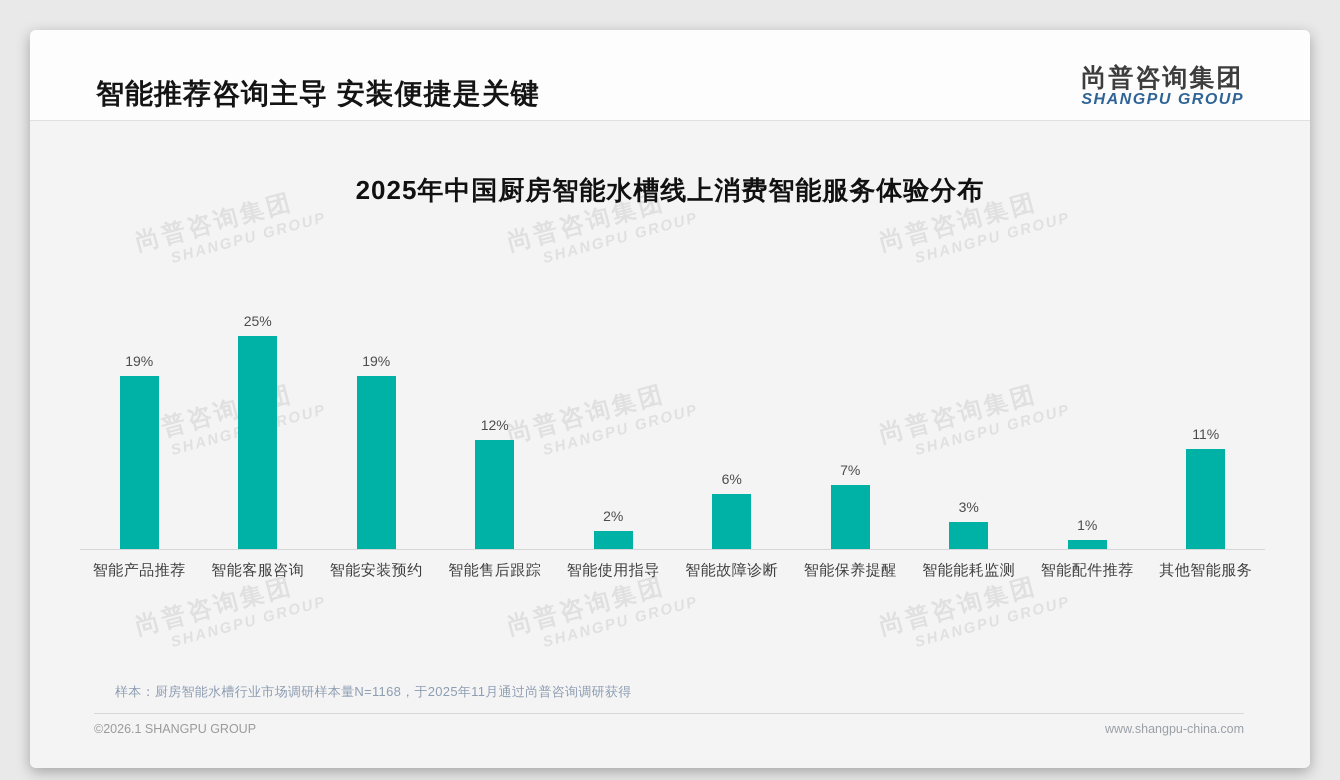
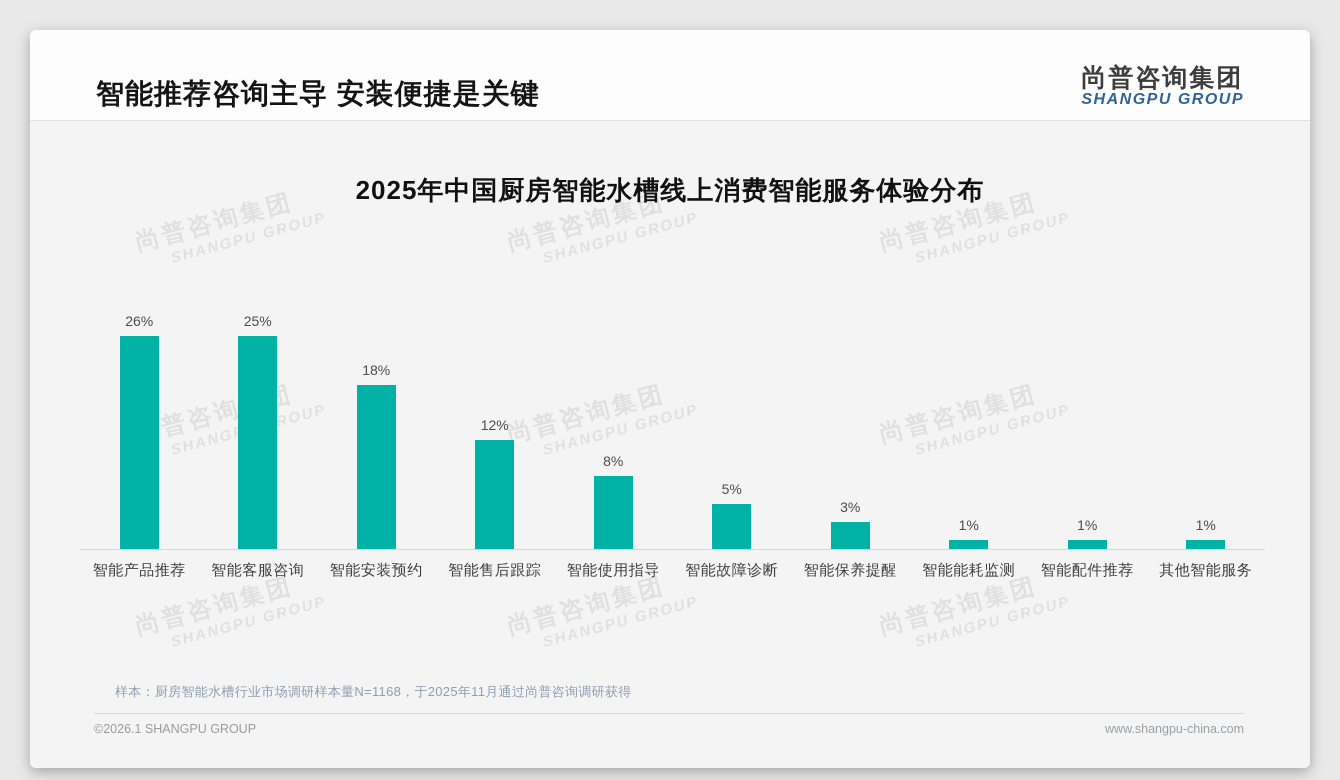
智能产品推荐: 19% -> 26%
智能安装预约: 19% -> 18%
智能使用指导: 2% -> 8%
智能故障诊断: 6% -> 5%
智能保养提醒: 7% -> 3%
智能能耗监测: 3% -> 1%
其他智能服务: 11% -> 1%
